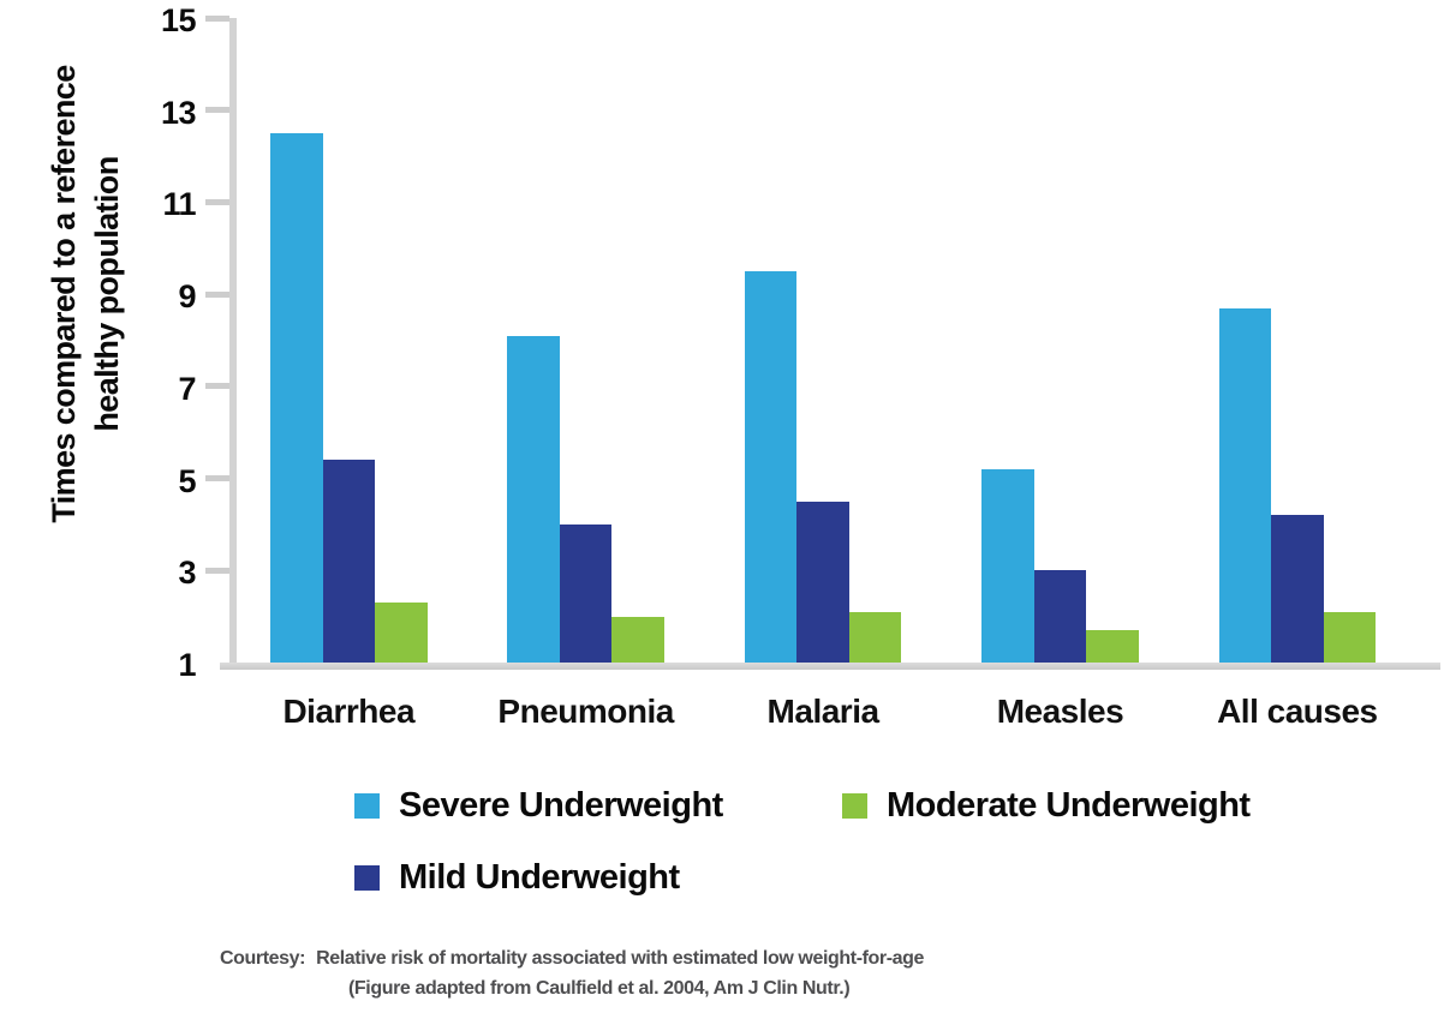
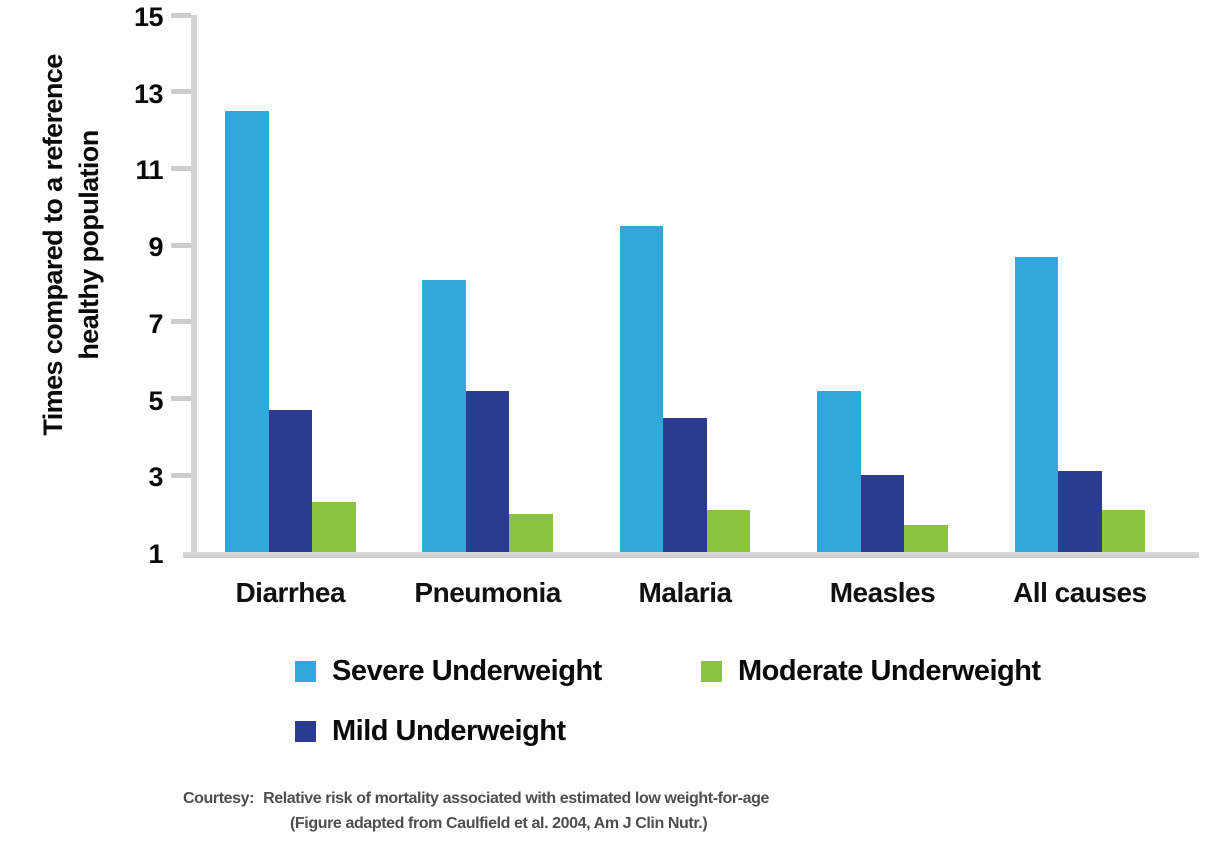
Mild Underweight/Diarrhea: 5.4 -> 4.7
Mild Underweight/Pneumonia: 4.0 -> 5.2
Mild Underweight/All causes: 4.2 -> 3.1
